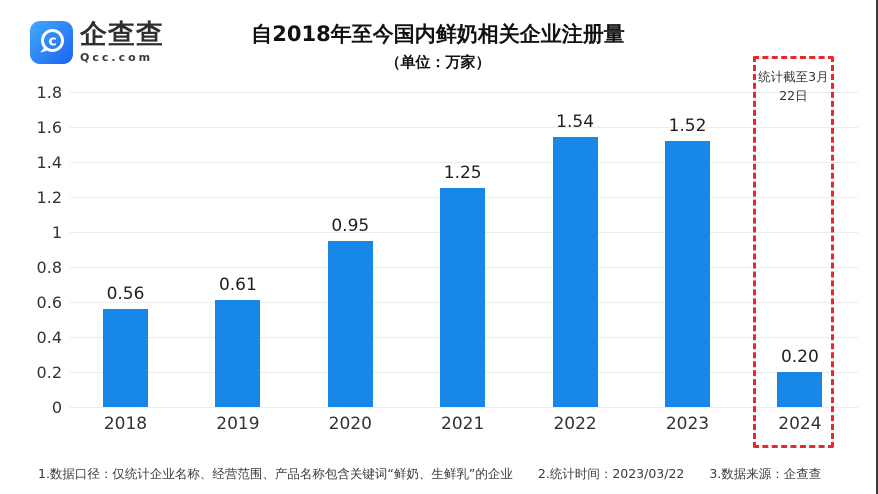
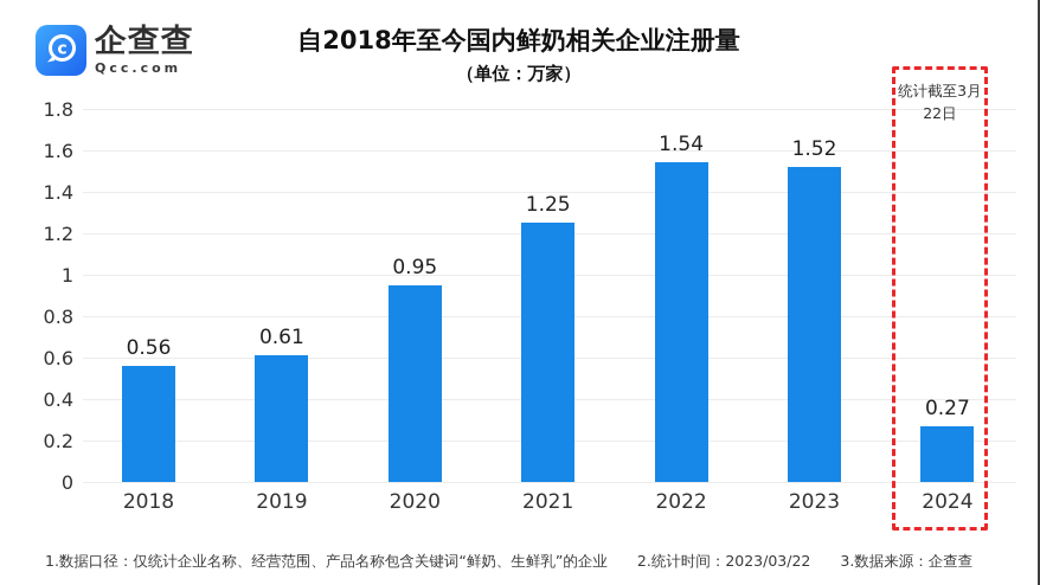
2024: 0.20 -> 0.27
